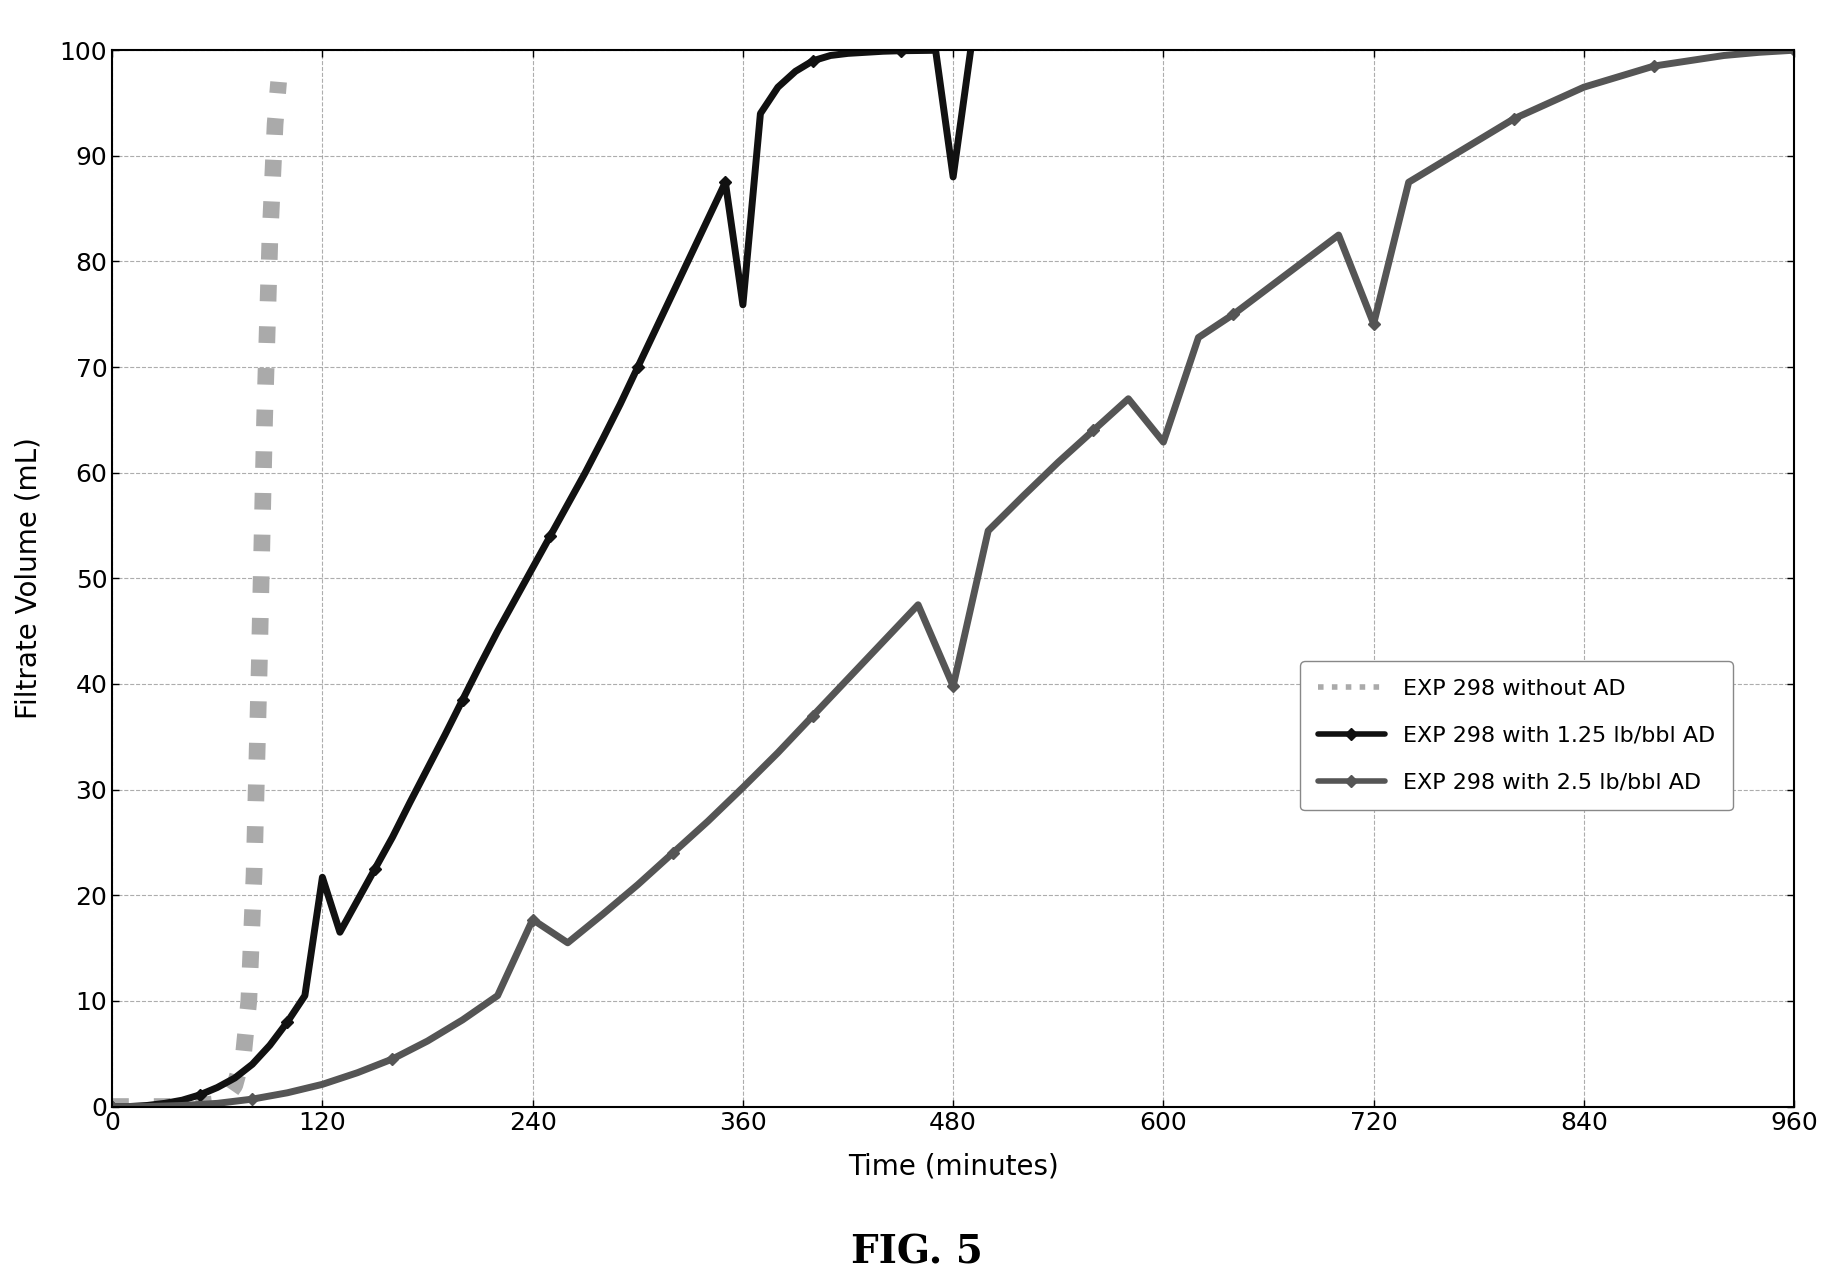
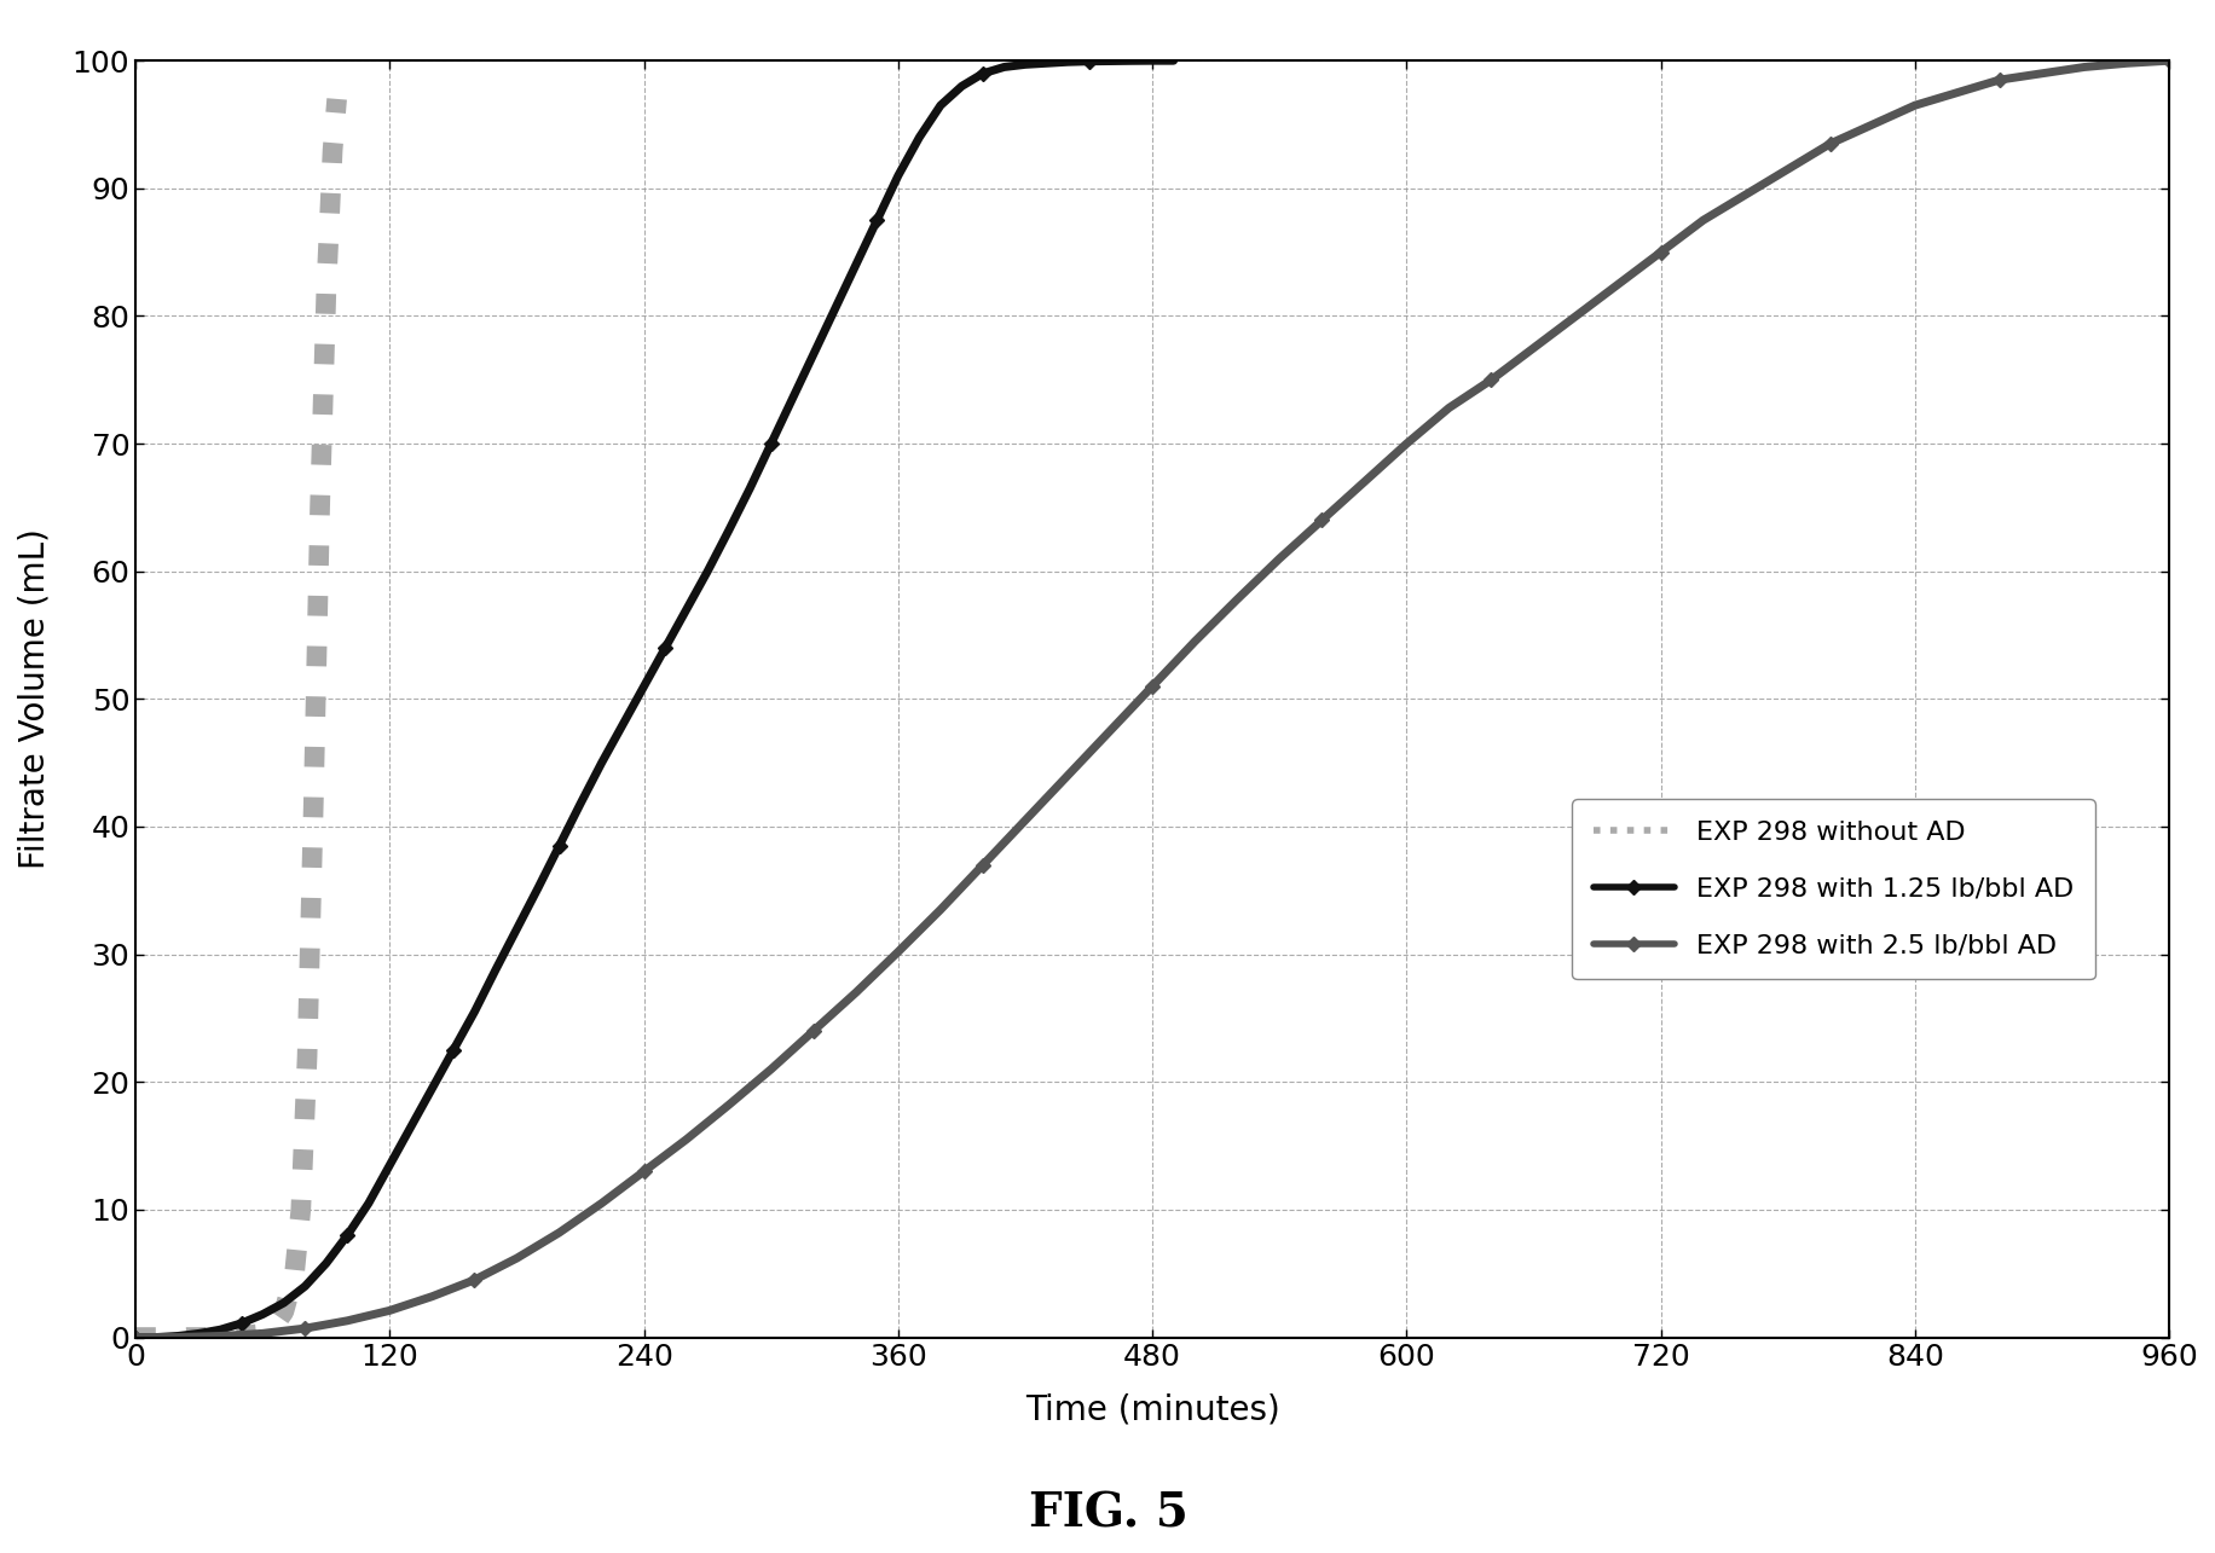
EXP 298 with 1.25 lb/bbl AD/120: 21.7 -> 13.5
EXP 298 with 2.5 lb/bbl AD/240: 17.7 -> 13.0
EXP 298 with 1.25 lb/bbl AD/360: 75.9 -> 91.0
EXP 298 with 1.25 lb/bbl AD/480: 88.0 -> 100.0
EXP 298 with 2.5 lb/bbl AD/480: 39.8 -> 51.0
EXP 298 with 2.5 lb/bbl AD/600: 62.9 -> 70.0
EXP 298 with 2.5 lb/bbl AD/720: 74.1 -> 85.0
